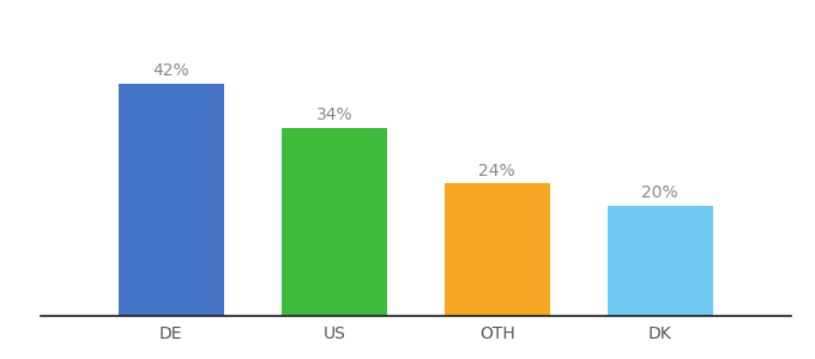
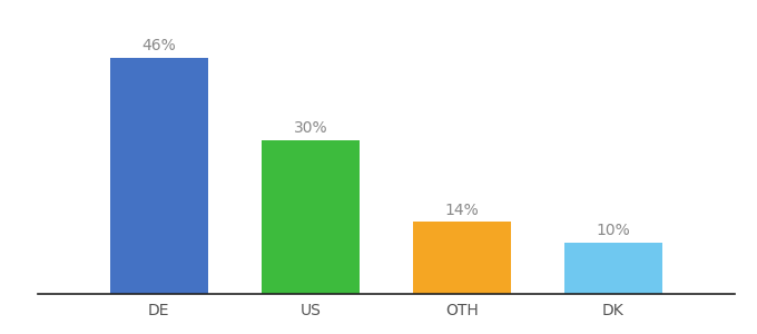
DE: 42% -> 46%
US: 34% -> 30%
OTH: 24% -> 14%
DK: 20% -> 10%
